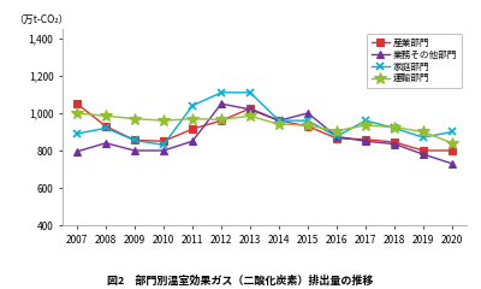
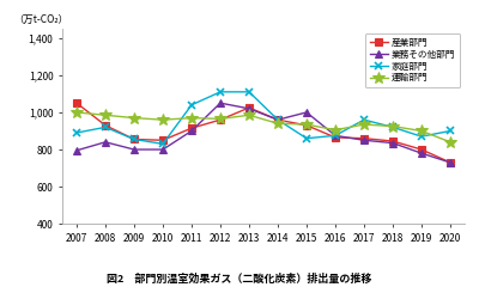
業務その他部門/2011: 850 -> 900
家庭部門/2015: 960 -> 860
産業部門/2020: 800 -> 730
